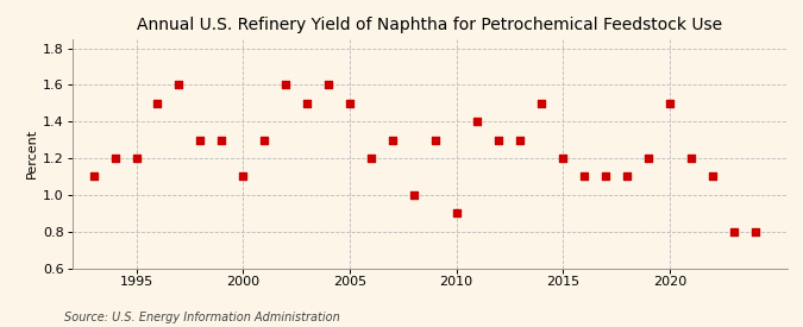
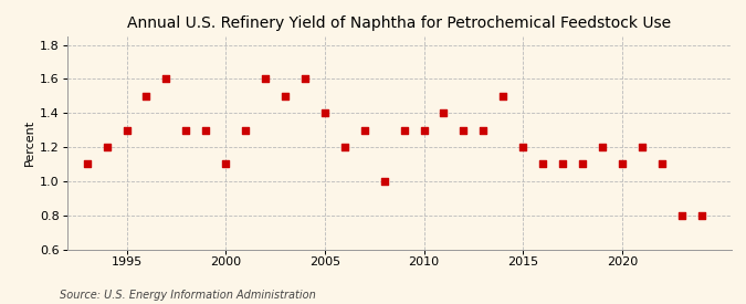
1995: 1.2 -> 1.3
2005: 1.5 -> 1.4
2010: 0.9 -> 1.3
2020: 1.5 -> 1.1
